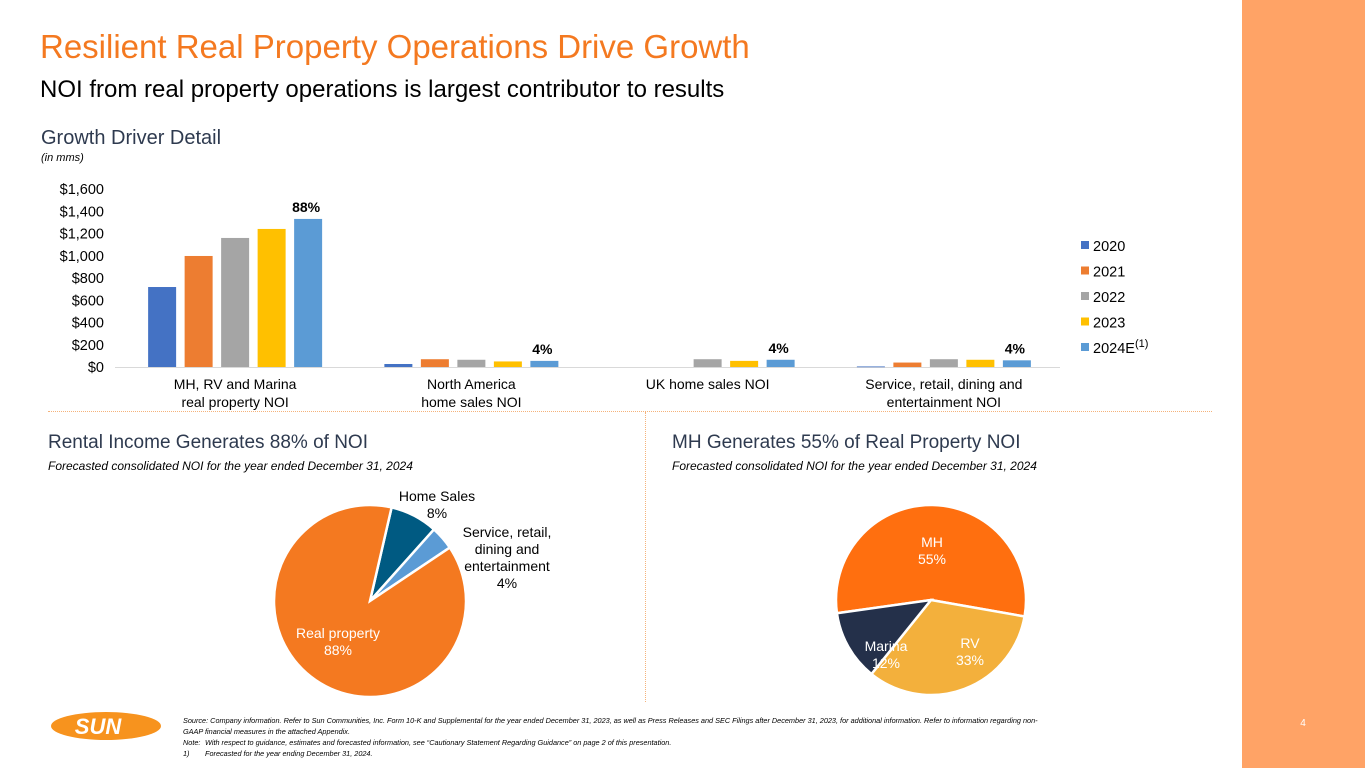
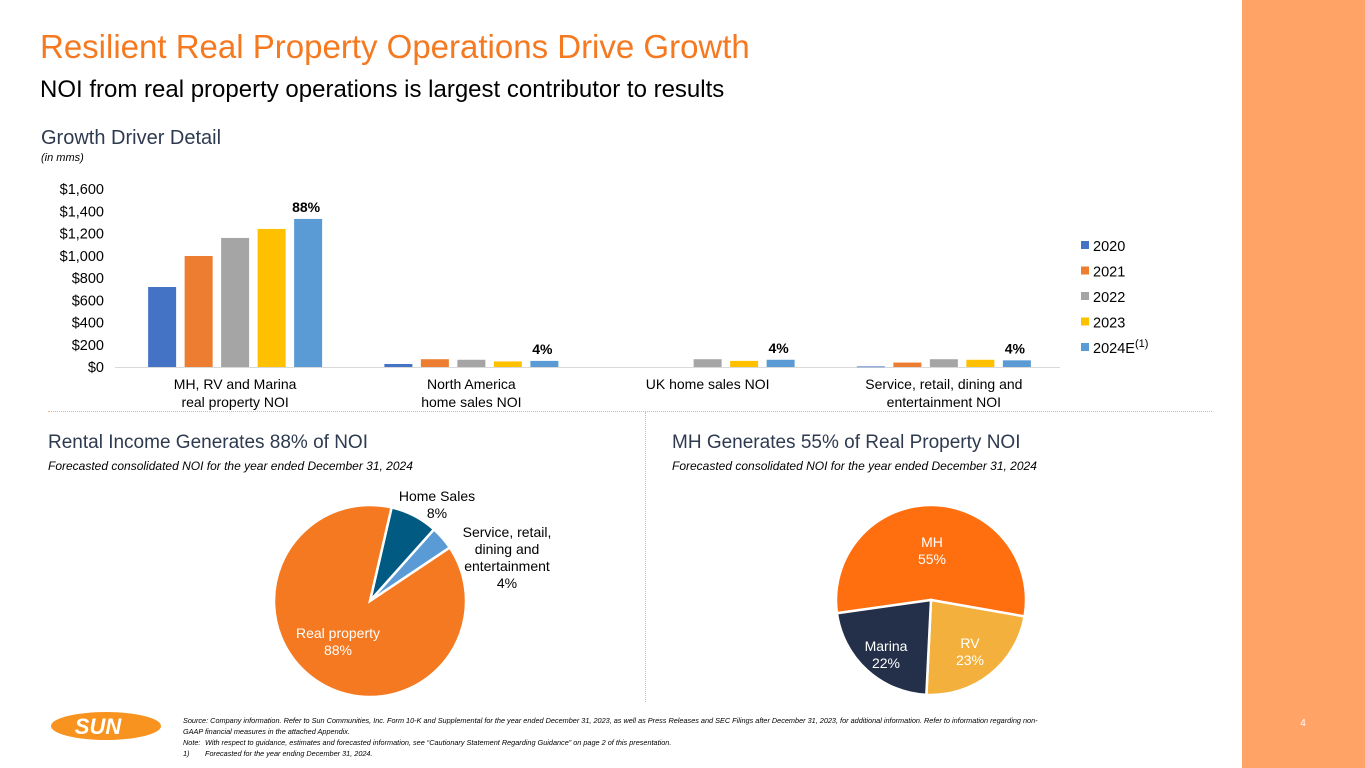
MH Generates 55% of Real Property NOI/RV: 33% -> 23%
MH Generates 55% of Real Property NOI/Marina: 12% -> 22%
